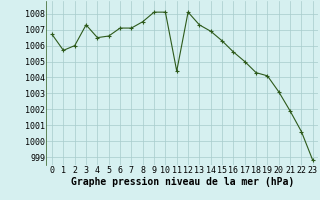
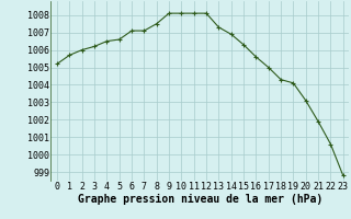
0: 1006.7 -> 1005.2
3: 1007.3 -> 1006.2
11: 1004.4 -> 1008.1
